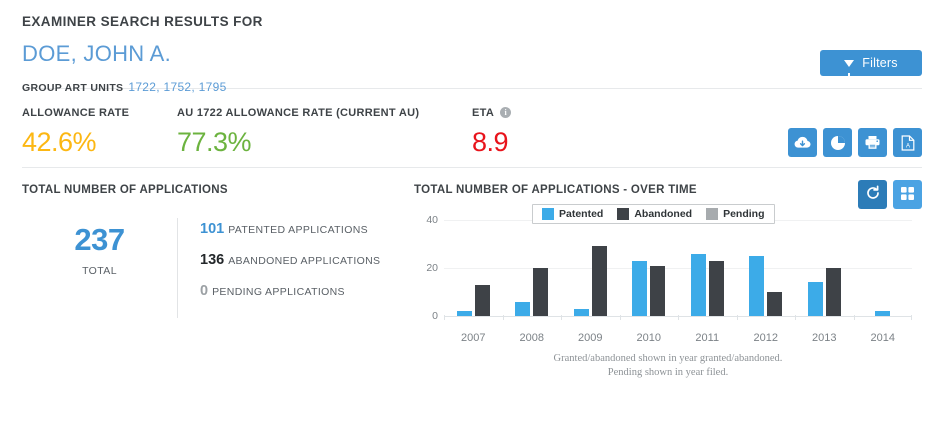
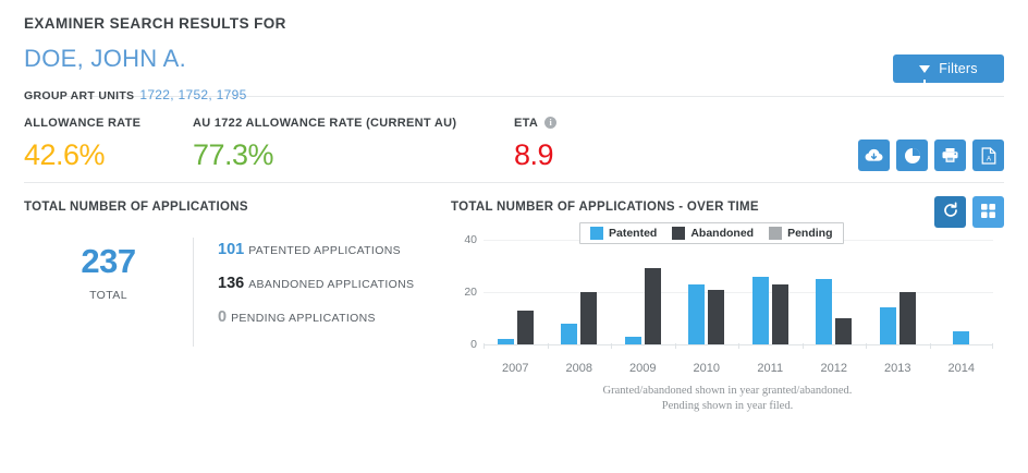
Patented/2008: 6 -> 8
Patented/2014: 2 -> 5
